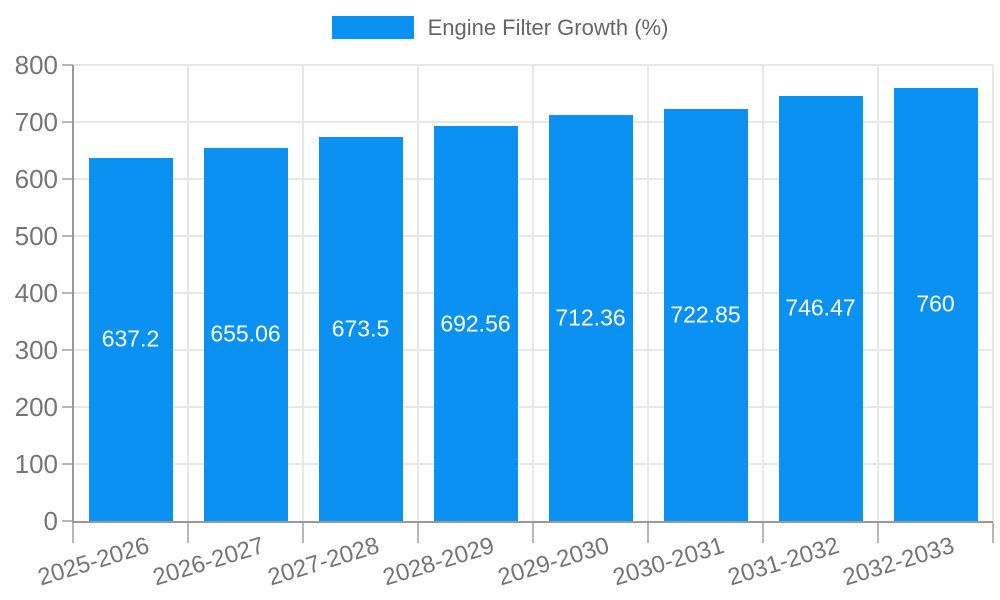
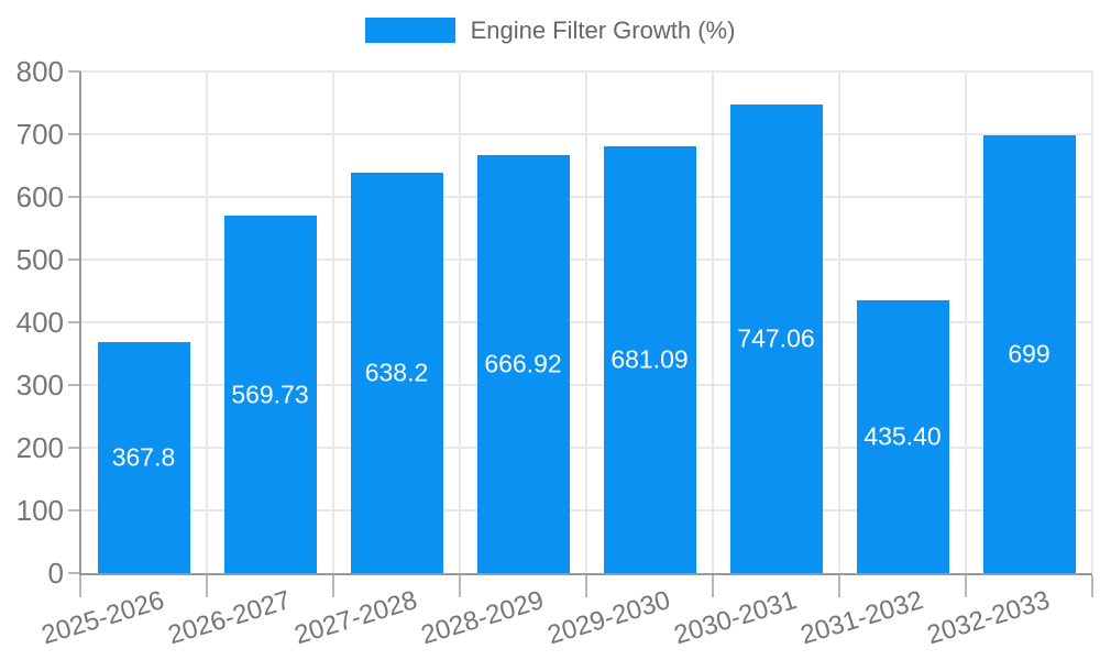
2025-2026: 637.2 -> 367.8
2026-2027: 655.06 -> 569.73
2027-2028: 673.5 -> 638.2
2028-2029: 692.56 -> 666.92
2029-2030: 712.36 -> 681.09
2030-2031: 722.85 -> 747.06
2031-2032: 746.47 -> 435.40
2032-2033: 760 -> 699
